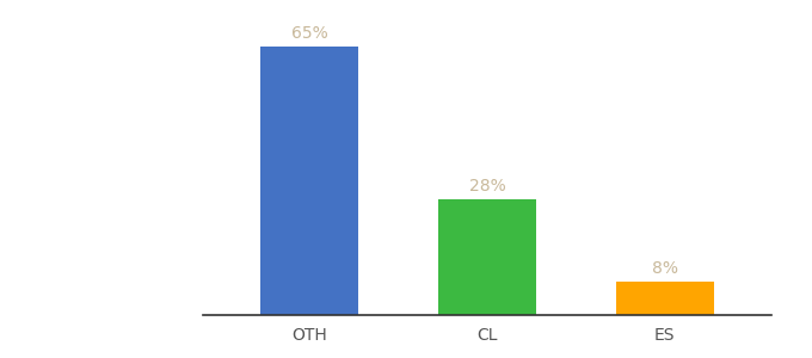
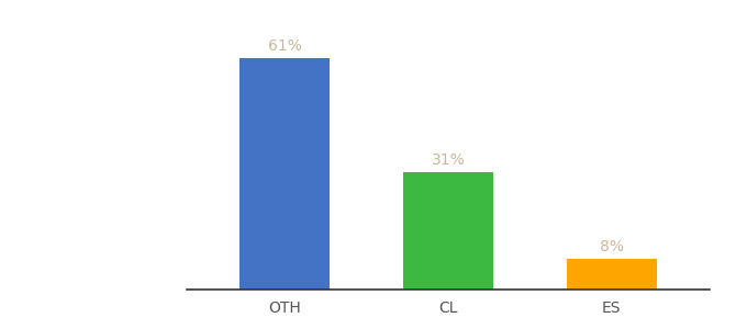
OTH: 65% -> 61%
CL: 28% -> 31%
